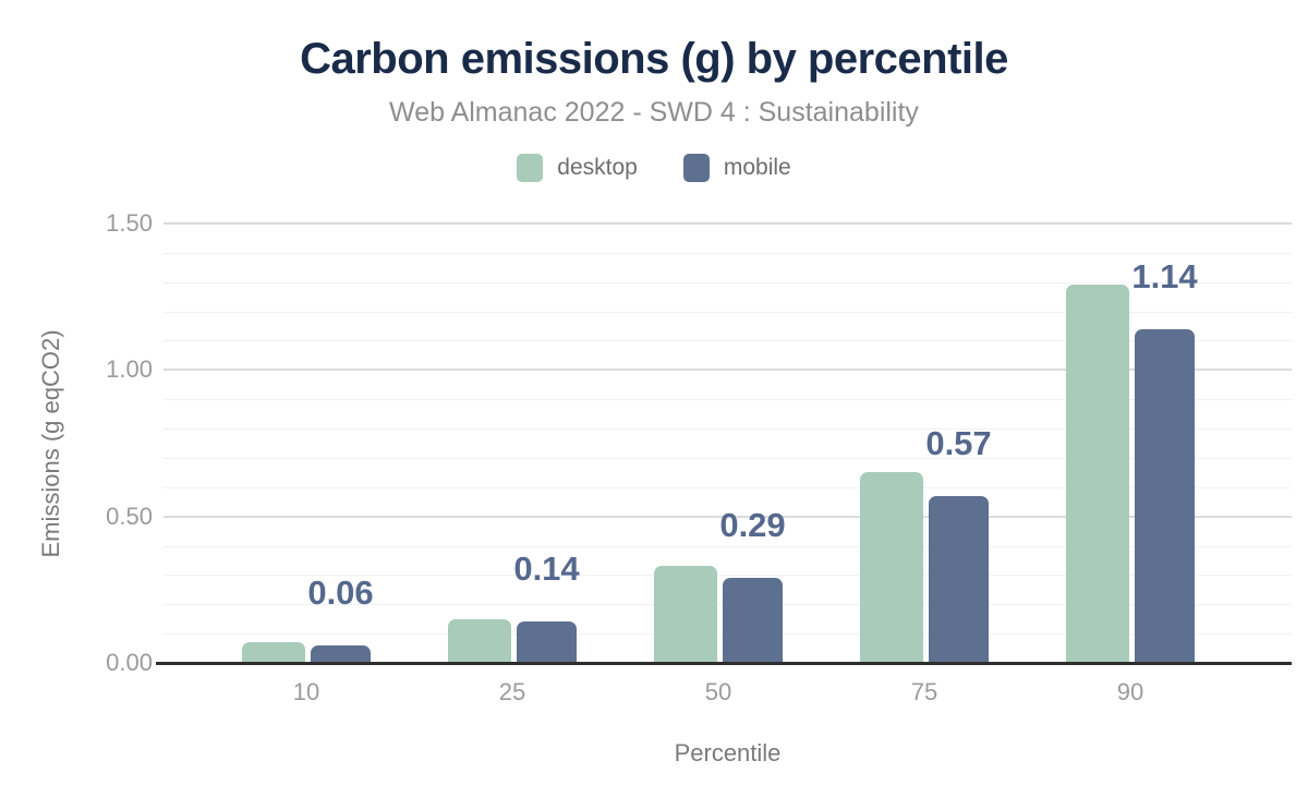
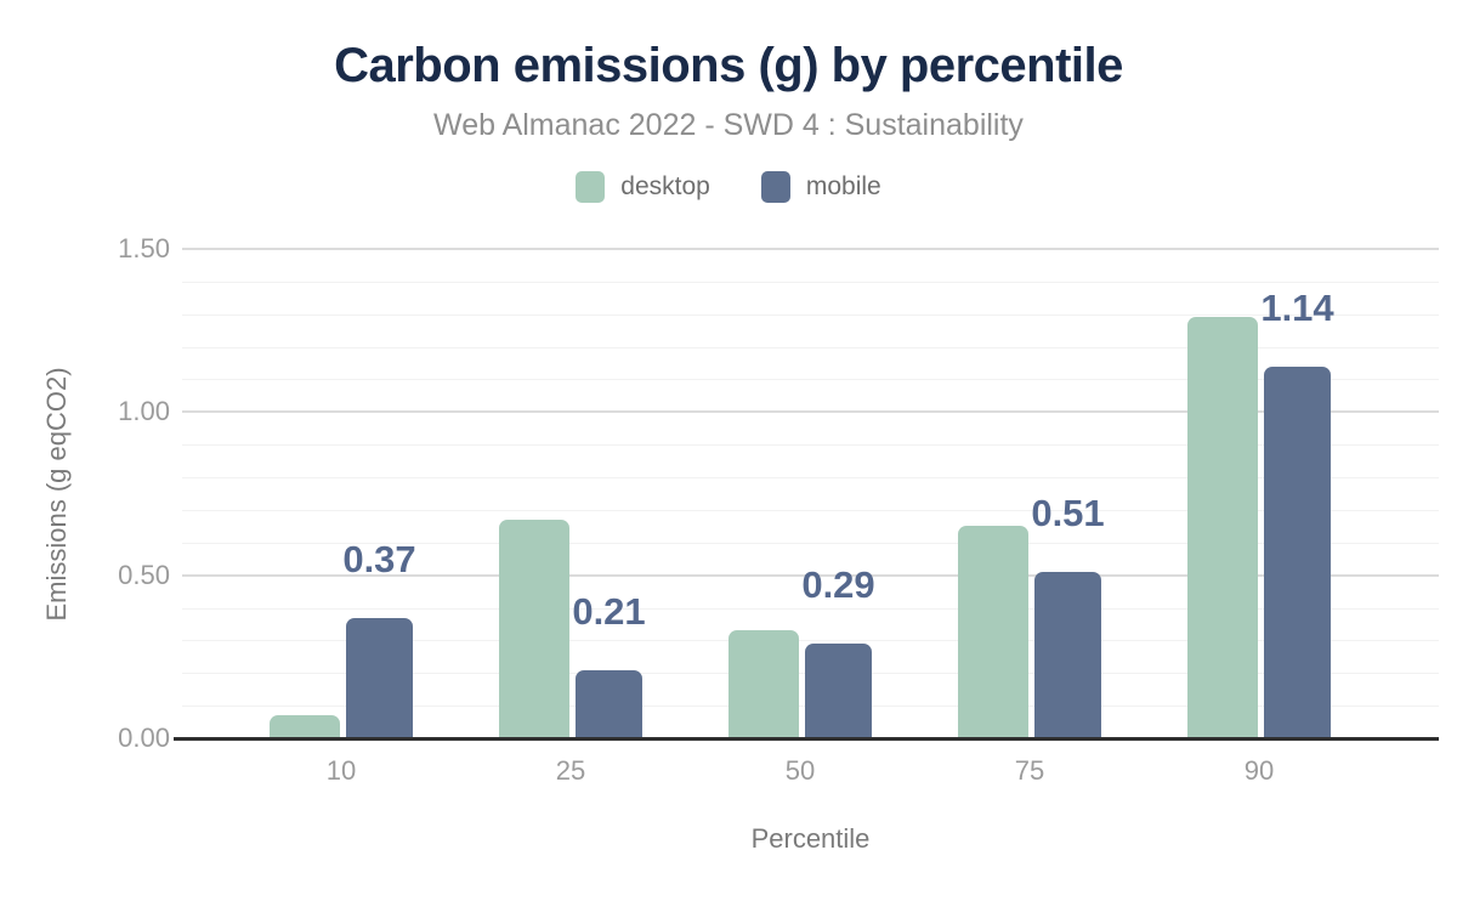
mobile/10: 0.06 -> 0.37
desktop/25: 0.15 -> 0.67
mobile/25: 0.14 -> 0.21
mobile/75: 0.57 -> 0.51
